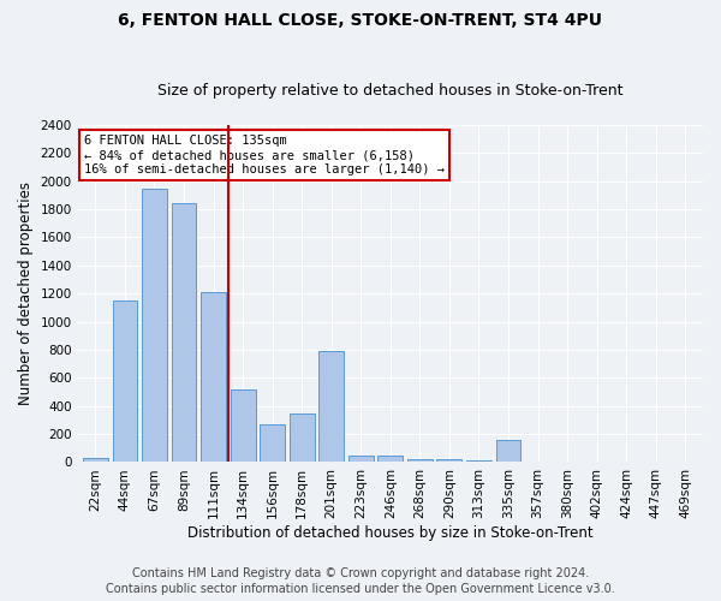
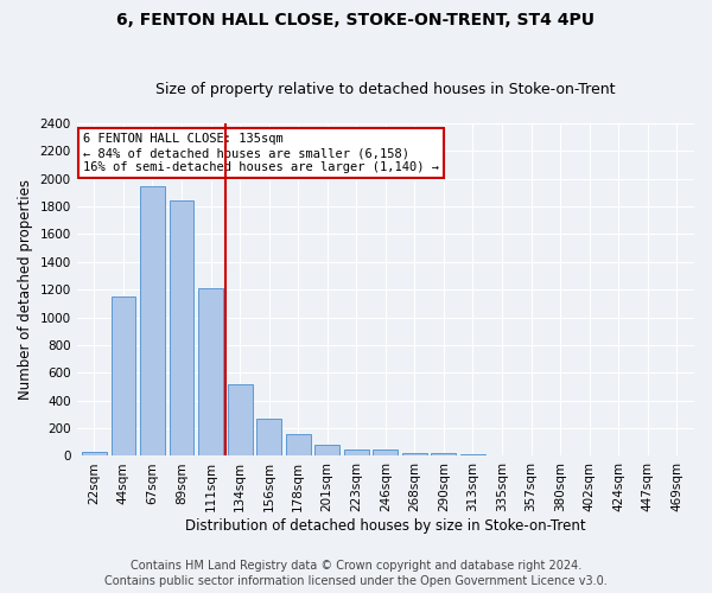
178sqm: 350 -> 160
201sqm: 790 -> 80
335sqm: 160 -> 10
